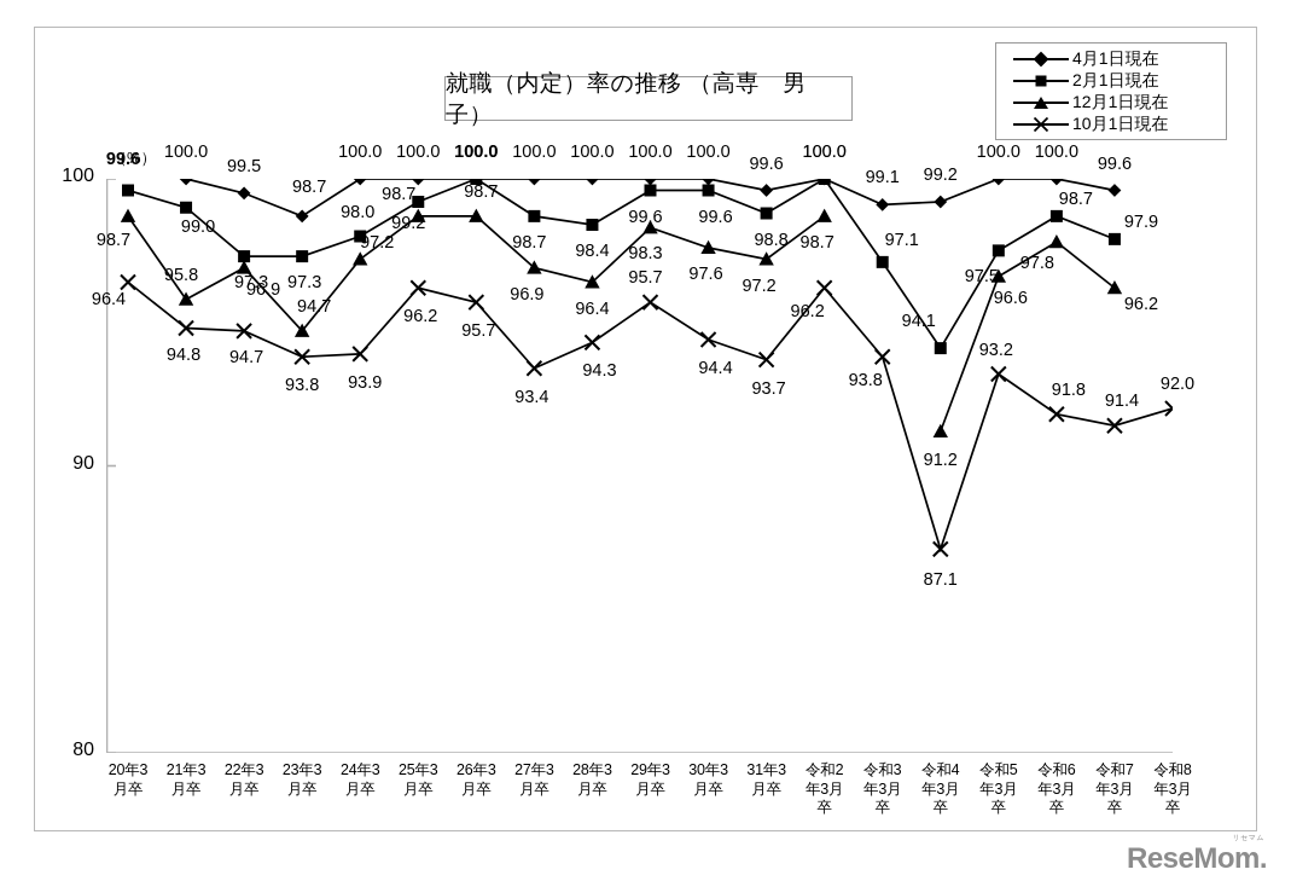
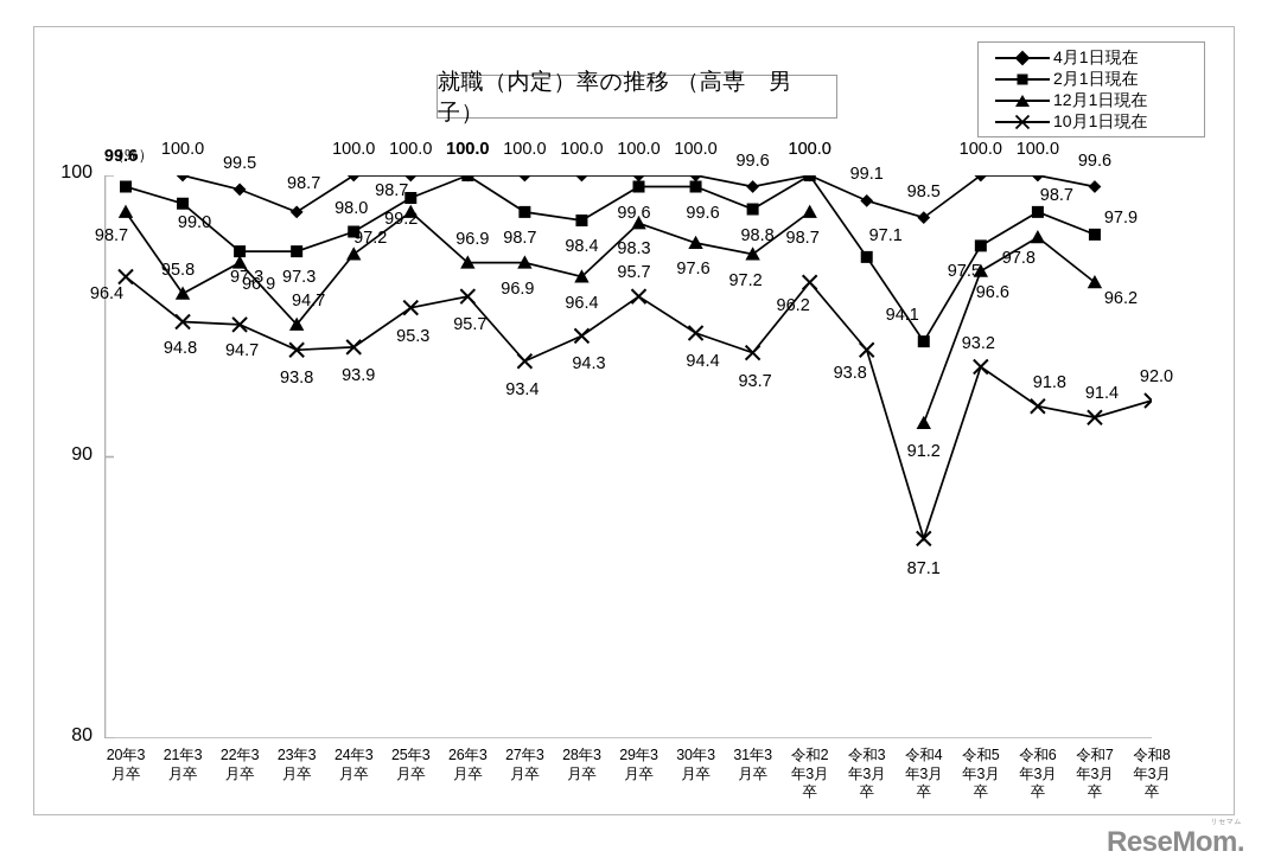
10月1日現在/25年3月卒: 96.2 -> 95.3
12月1日現在/26年3月卒: 98.7 -> 96.9
4月1日現在/令和4年3月卒: 99.2 -> 98.5
